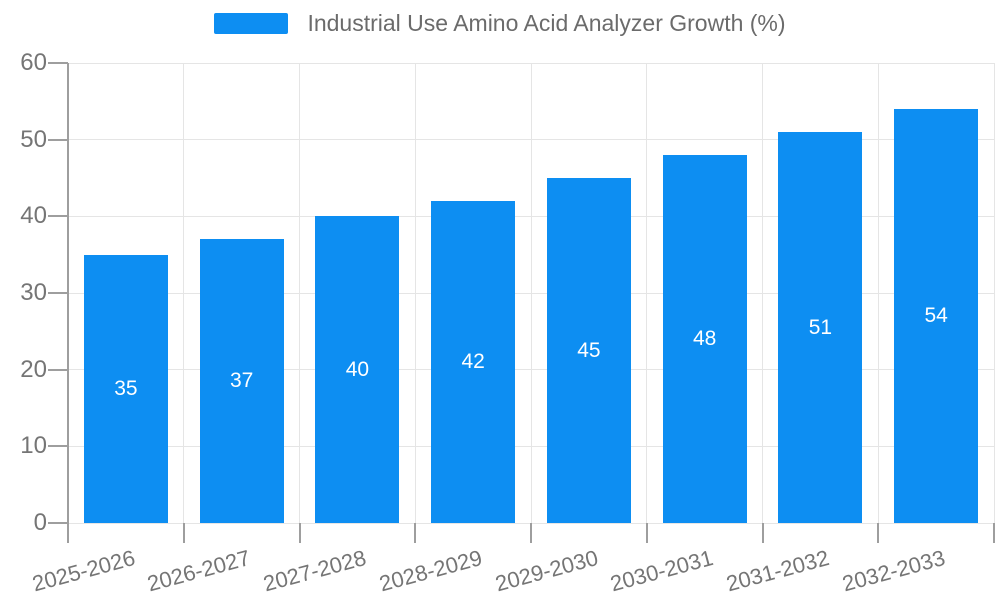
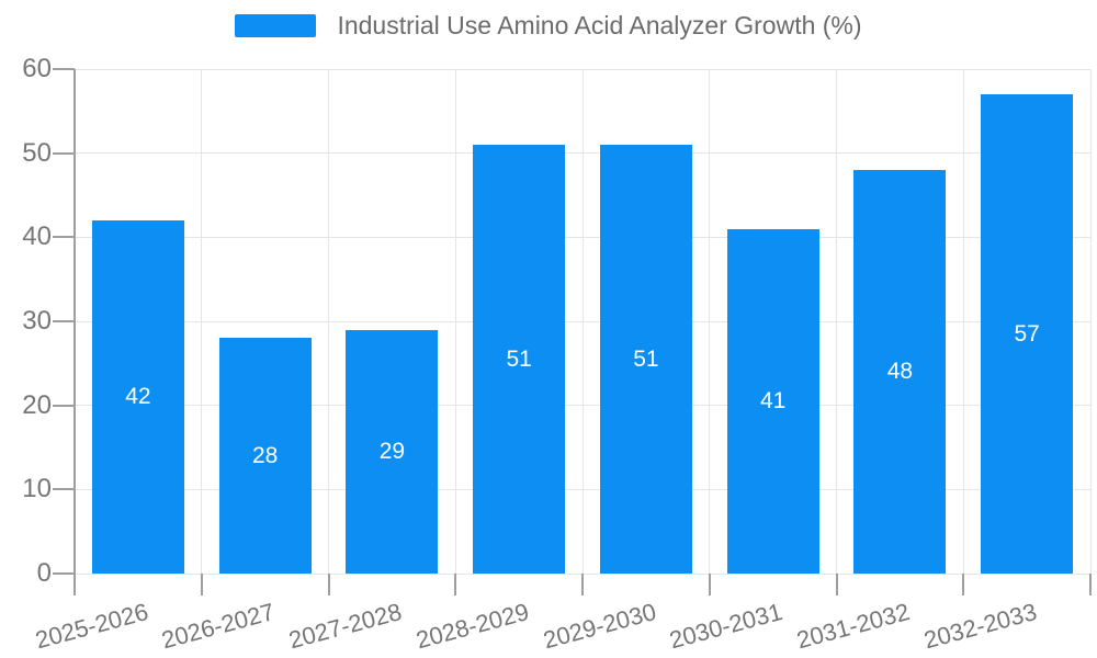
2025-2026: 35 -> 42
2026-2027: 37 -> 28
2027-2028: 40 -> 29
2028-2029: 42 -> 51
2029-2030: 45 -> 51
2030-2031: 48 -> 41
2031-2032: 51 -> 48
2032-2033: 54 -> 57
